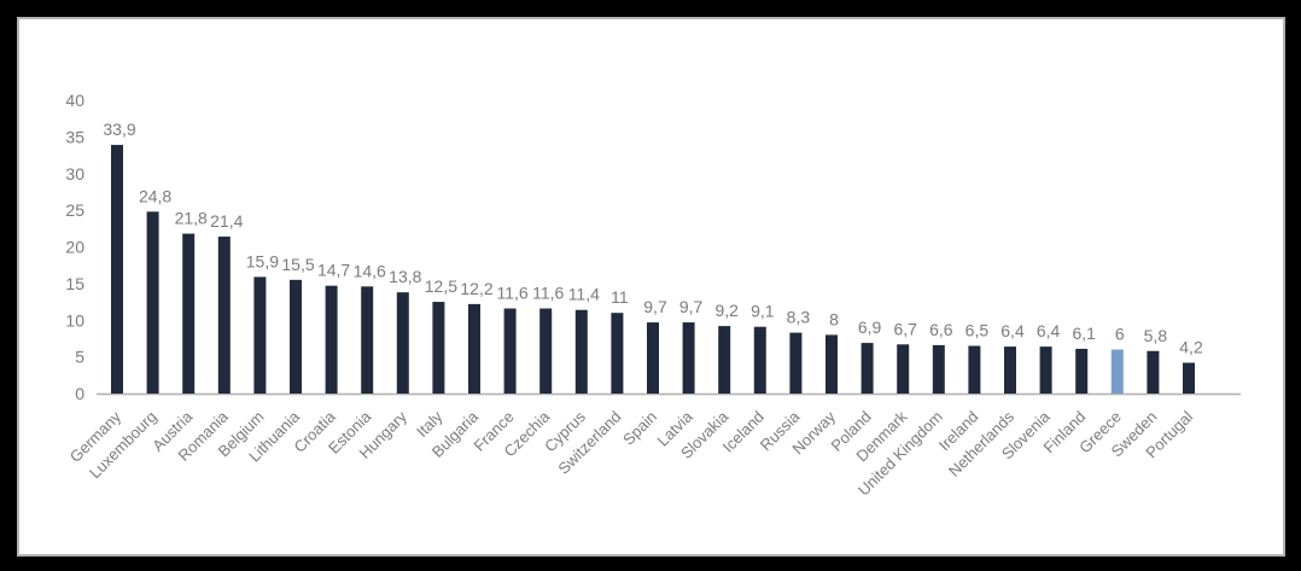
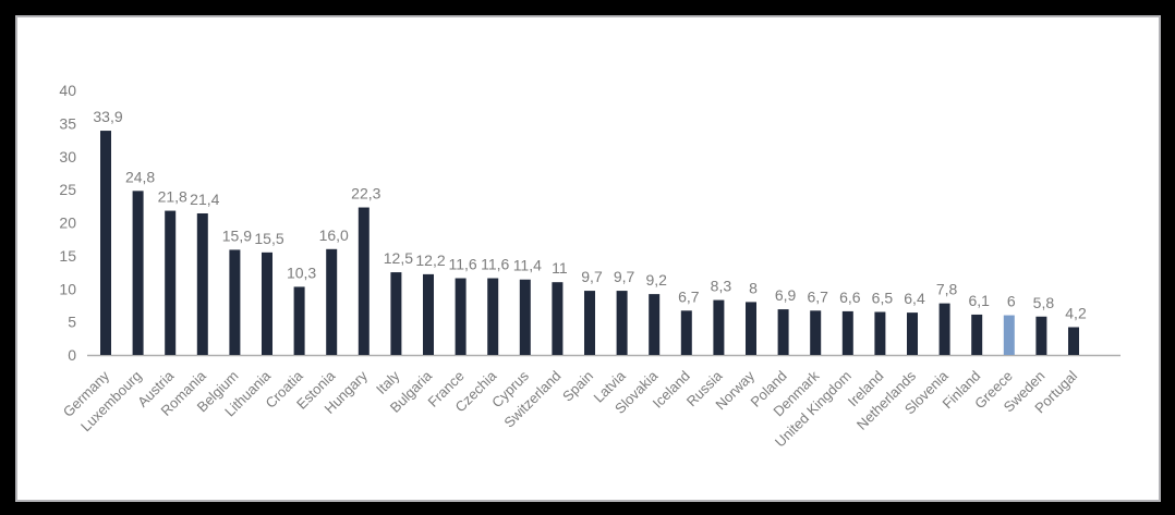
Croatia: 14,7 -> 10,3
Estonia: 14,6 -> 16,0
Hungary: 13,8 -> 22,3
Iceland: 9,1 -> 6,7
Slovenia: 6,4 -> 7,8
